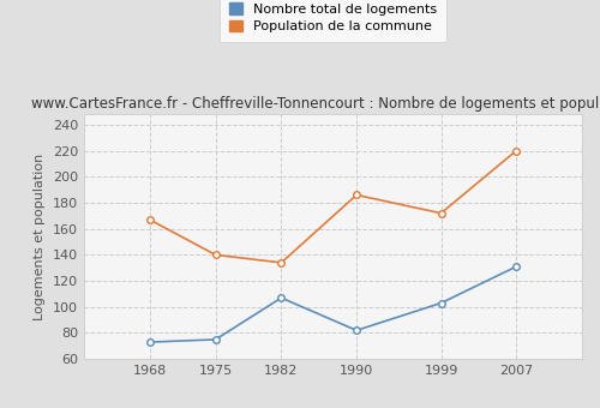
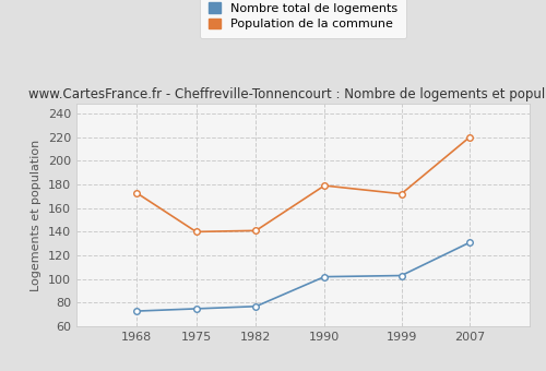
Population de la commune/1968: 167 -> 173
Nombre total de logements/1982: 107 -> 77
Population de la commune/1982: 134 -> 141
Nombre total de logements/1990: 82 -> 102
Population de la commune/1990: 186 -> 179
